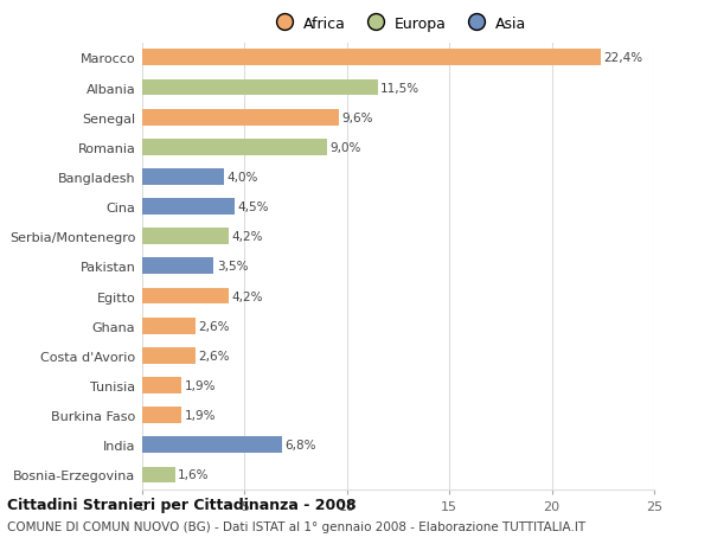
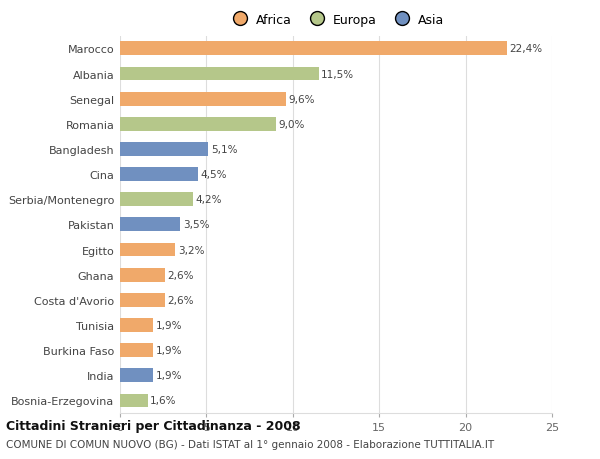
Bangladesh: 4,0% -> 5,1%
Egitto: 4,2% -> 3,2%
India: 6,8% -> 1,9%
